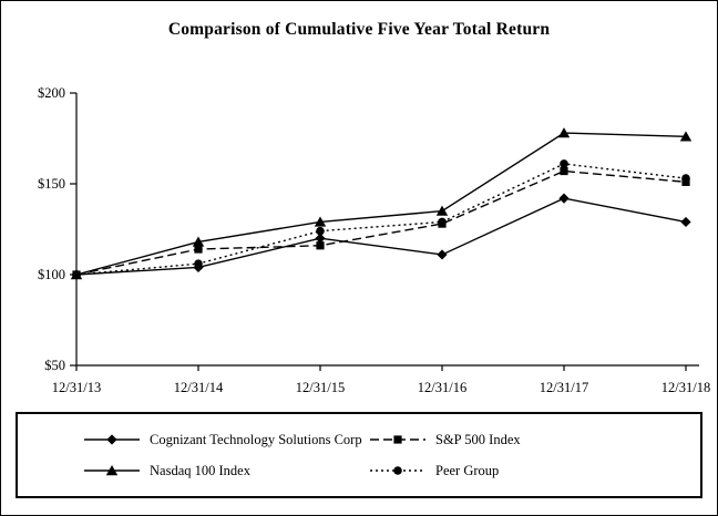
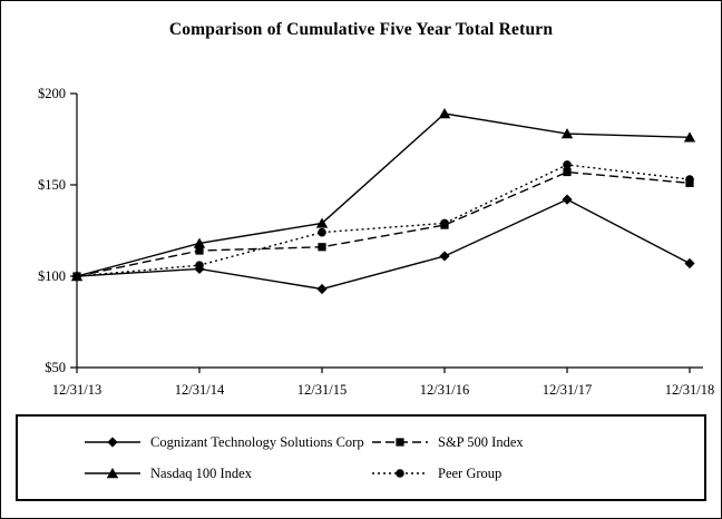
Cognizant Technology Solutions Corp/12/31/15: $120 -> $93
Nasdaq 100 Index/12/31/16: $135 -> $189
Cognizant Technology Solutions Corp/12/31/18: $129 -> $107
